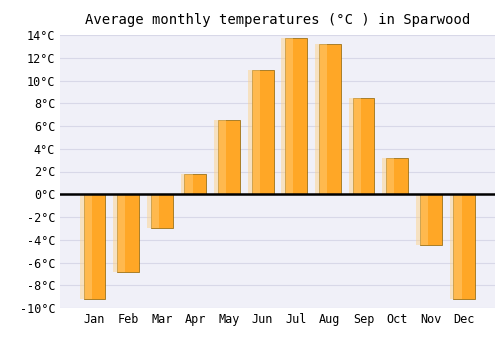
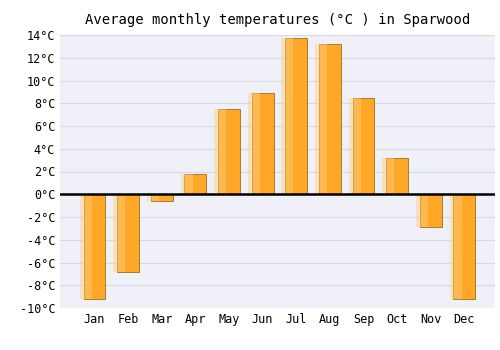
Mar: -3.0°C -> -0.6°C
May: 6.5°C -> 7.5°C
Jun: 10.9°C -> 8.9°C
Nov: -4.5°C -> -2.9°C
